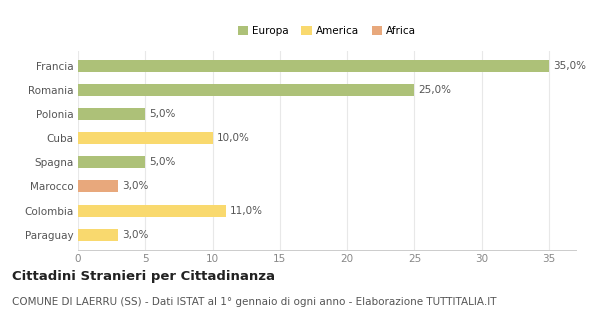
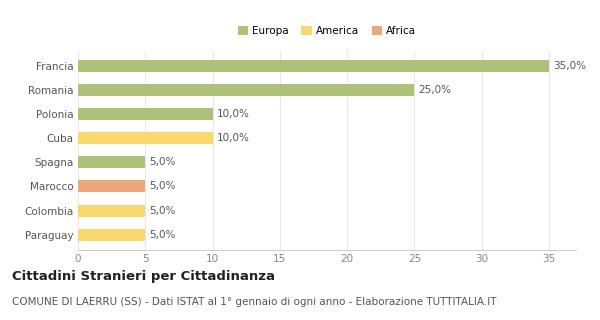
Polonia: 5,0% -> 10,0%
Marocco: 3,0% -> 5,0%
Colombia: 11,0% -> 5,0%
Paraguay: 3,0% -> 5,0%
